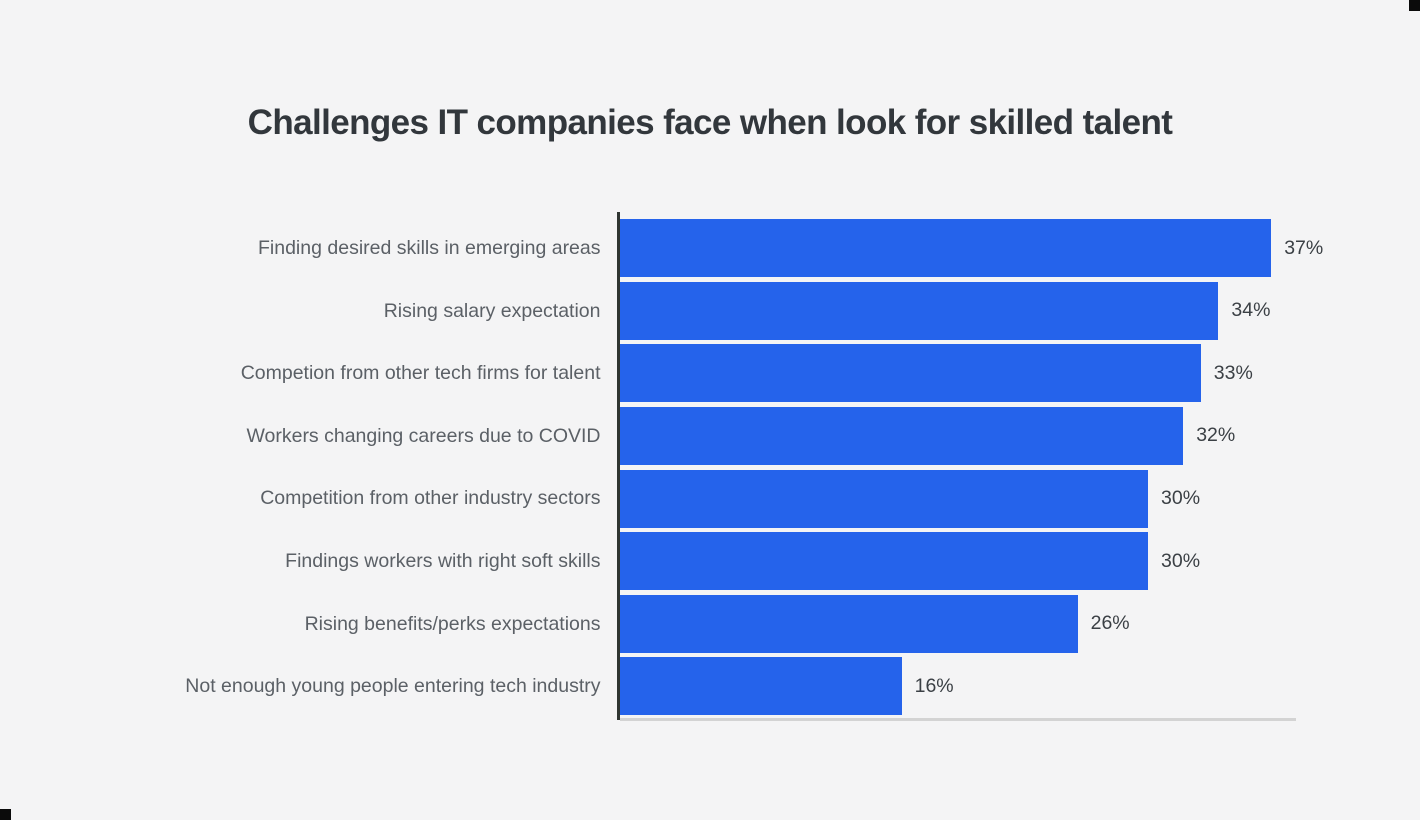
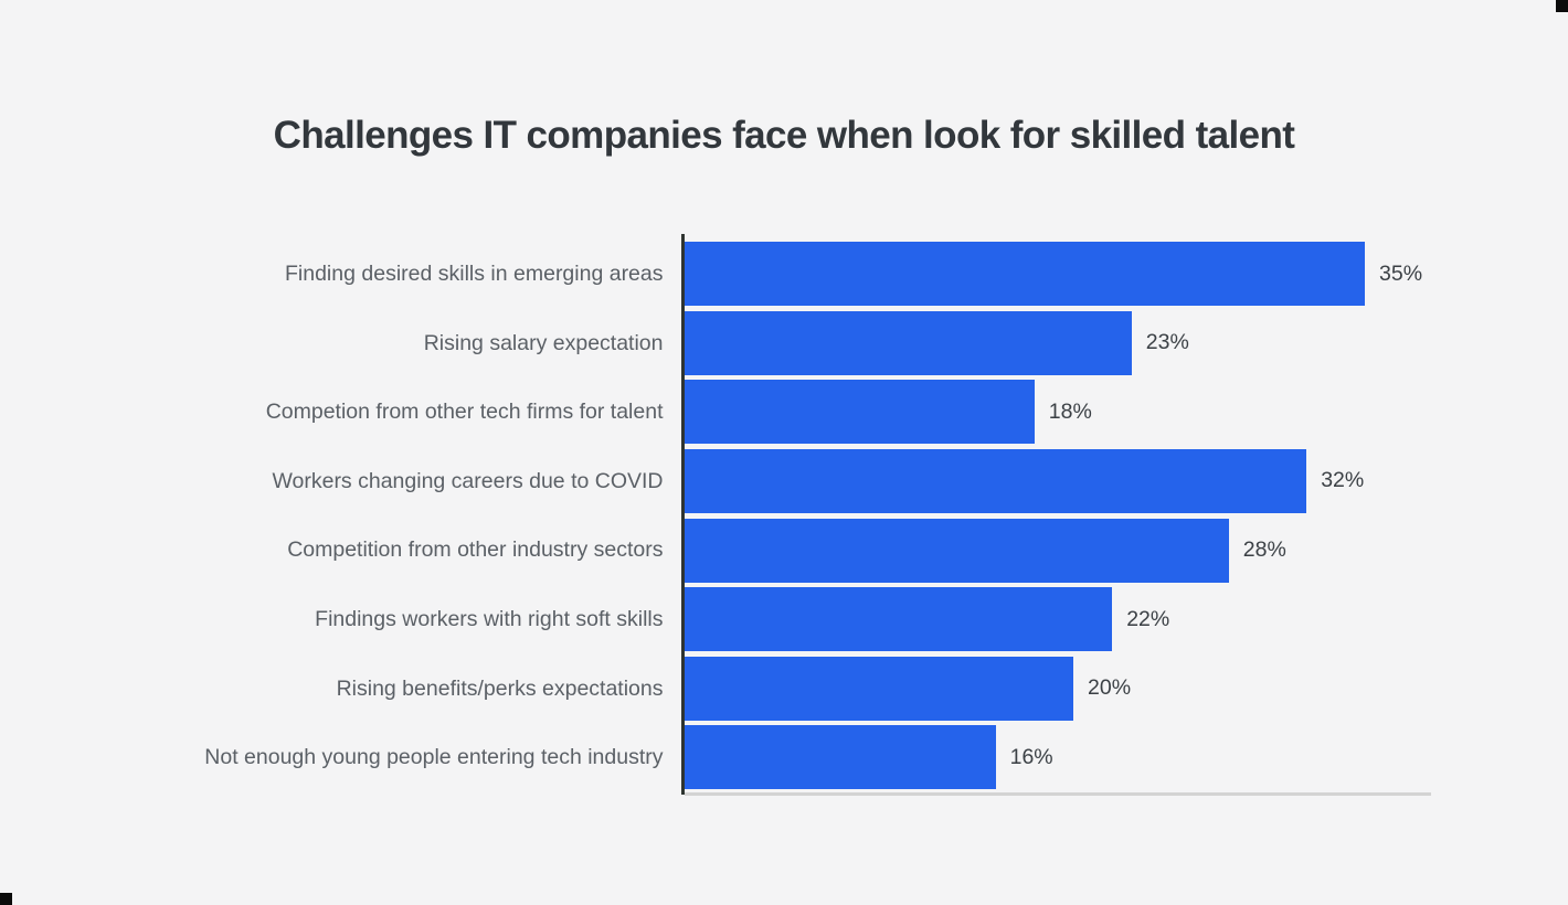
Finding desired skills in emerging areas: 37% -> 35%
Rising salary expectation: 34% -> 23%
Competion from other tech firms for talent: 33% -> 18%
Competition from other industry sectors: 30% -> 28%
Findings workers with right soft skills: 30% -> 22%
Rising benefits/perks expectations: 26% -> 20%
